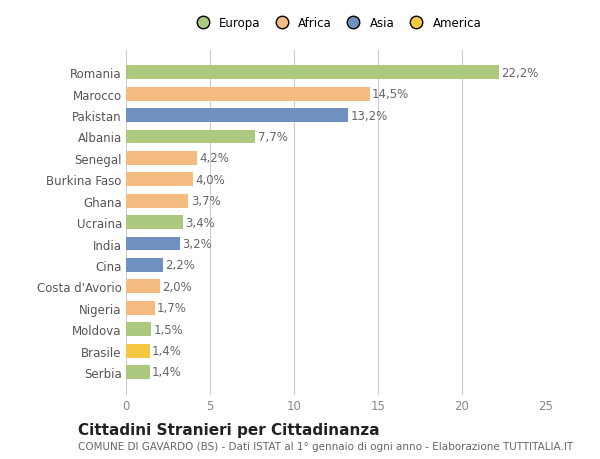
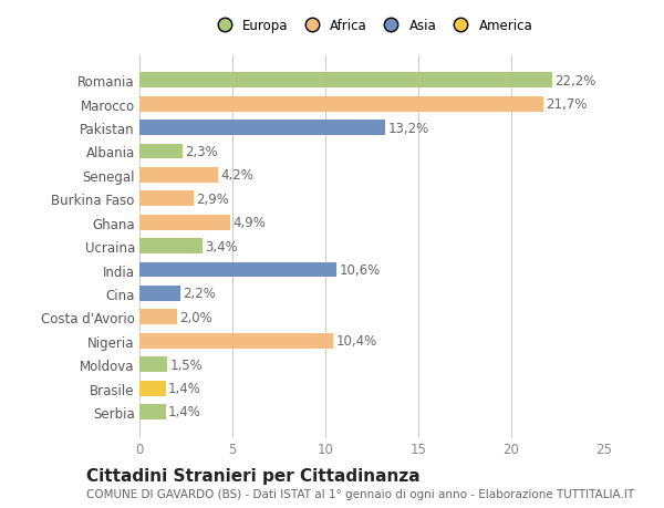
Marocco: 14,5% -> 21,7%
Albania: 7,7% -> 2,3%
Burkina Faso: 4,0% -> 2,9%
Ghana: 3,7% -> 4,9%
India: 3,2% -> 10,6%
Nigeria: 1,7% -> 10,4%
